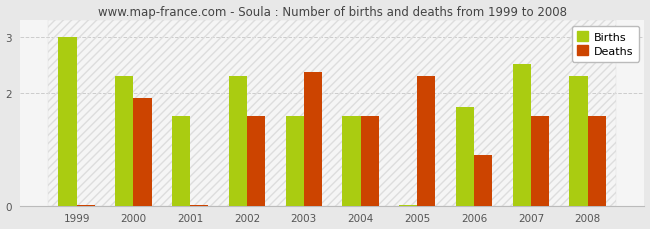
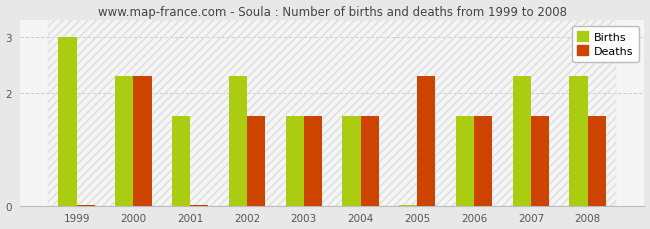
Deaths/2000: 1.92 -> 2.30
Deaths/2003: 2.38 -> 1.60
Births/2006: 1.76 -> 1.60
Deaths/2006: 0.90 -> 1.60
Births/2007: 2.52 -> 2.30
